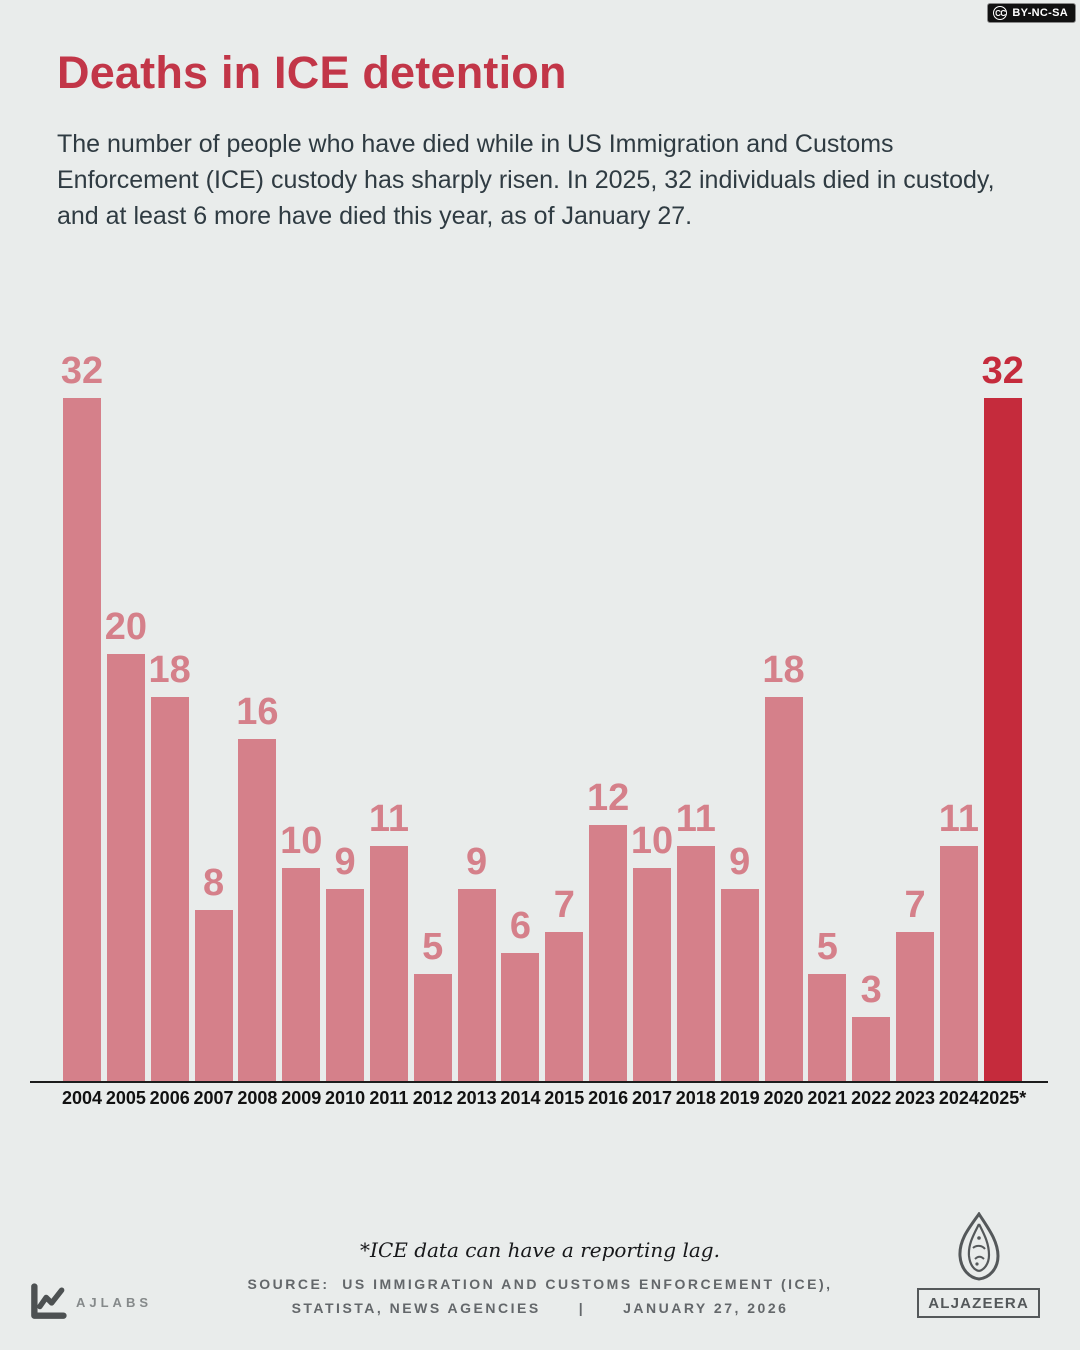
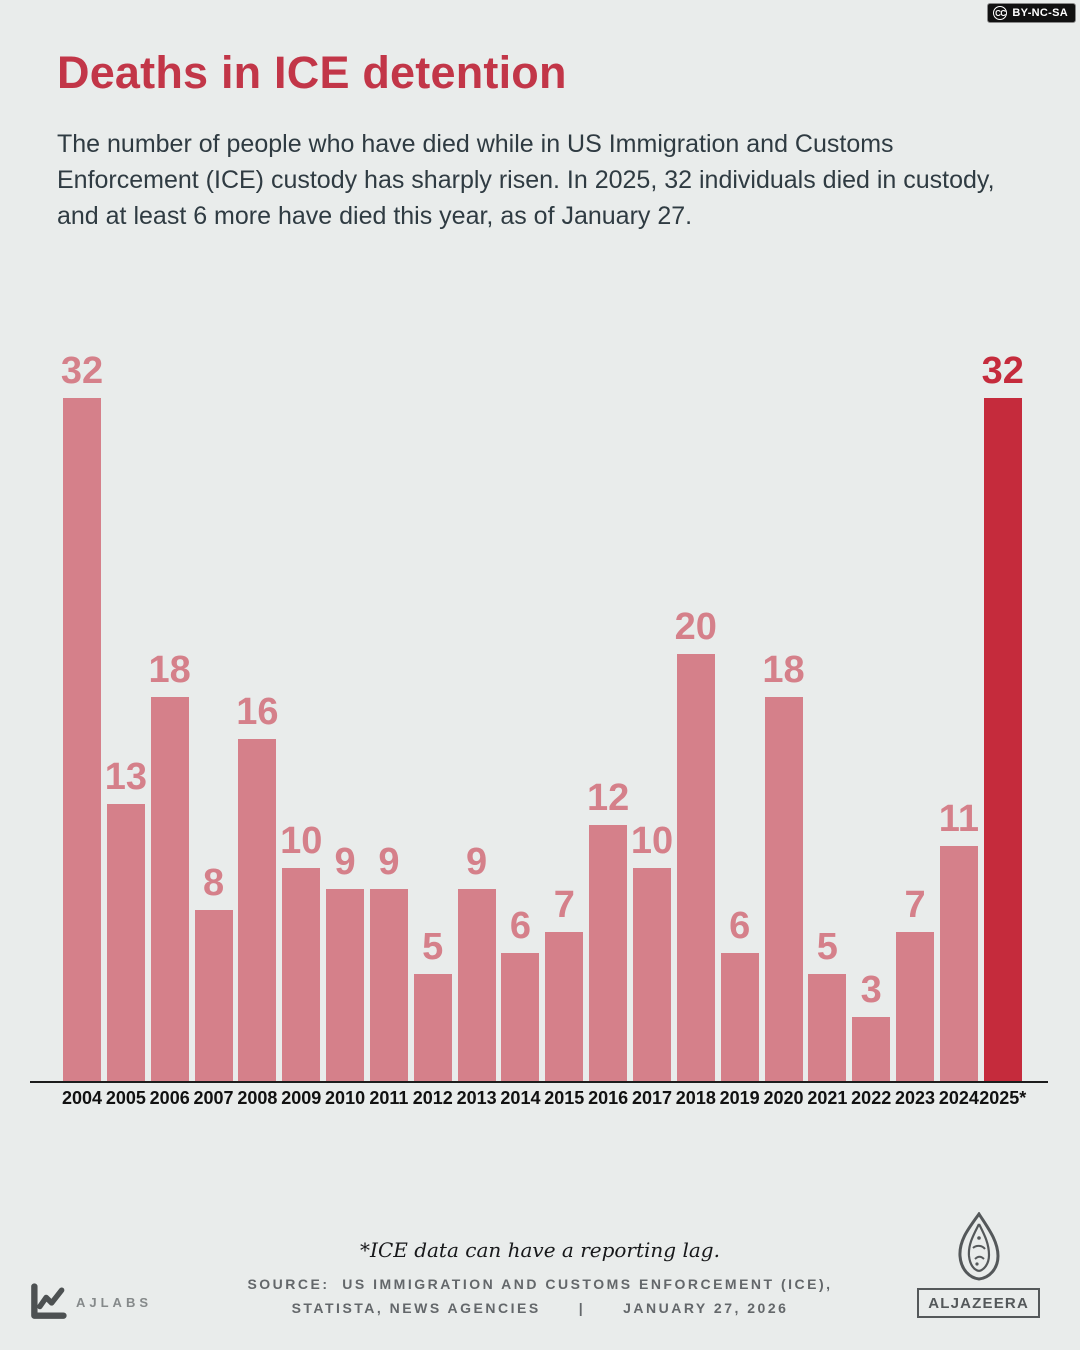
2005: 20 -> 13
2011: 11 -> 9
2018: 11 -> 20
2019: 9 -> 6
